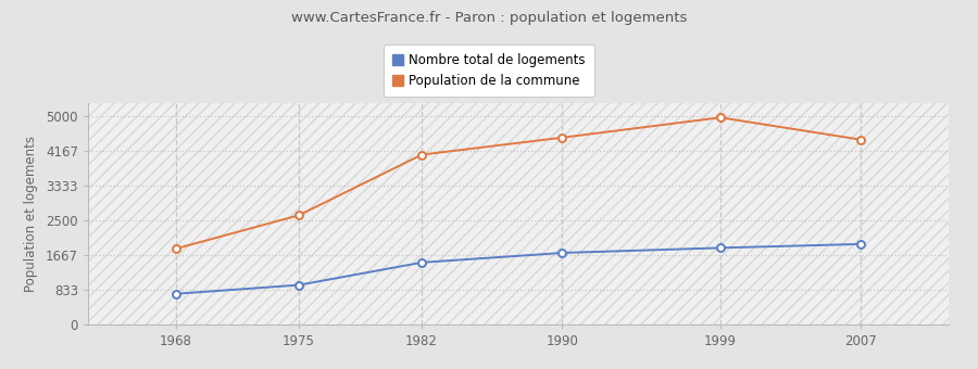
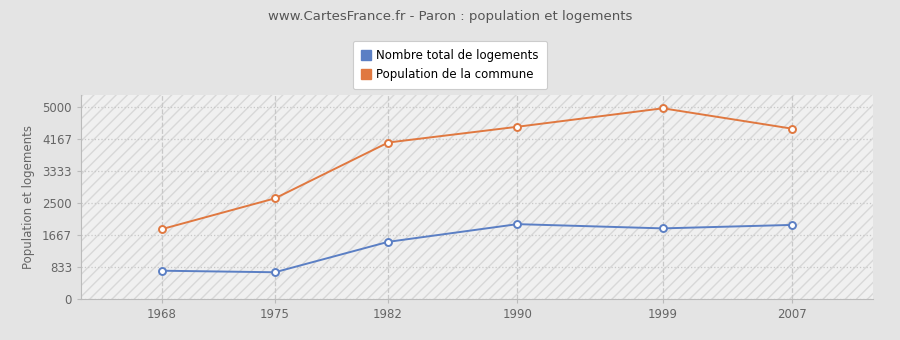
Nombre total de logements/1975: 950 -> 700
Nombre total de logements/1990: 1720 -> 1950
